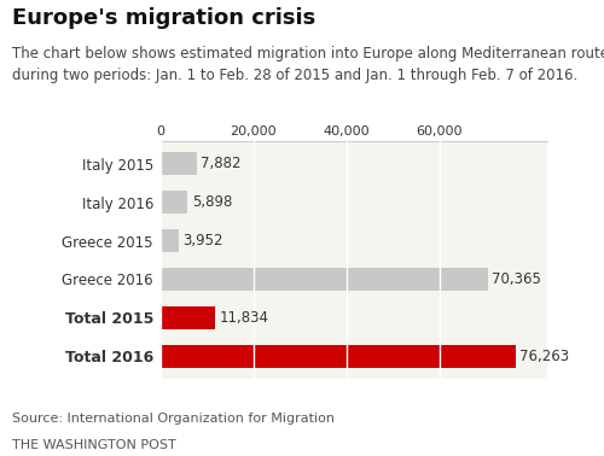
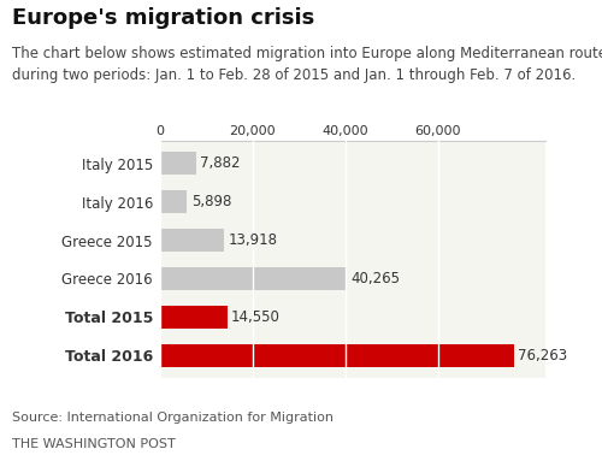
Greece 2015: 3,952 -> 13,918
Greece 2016: 70,365 -> 40,265
Total 2015: 11,834 -> 14,550
